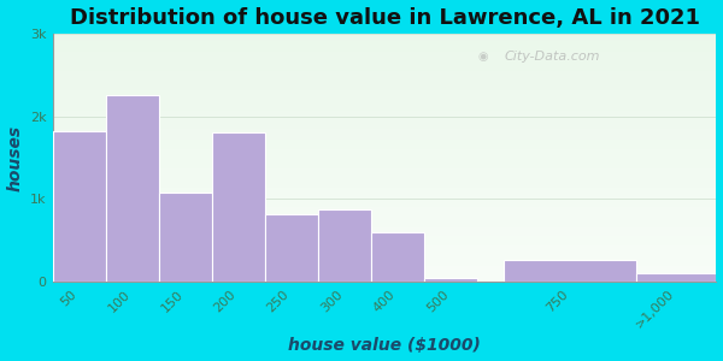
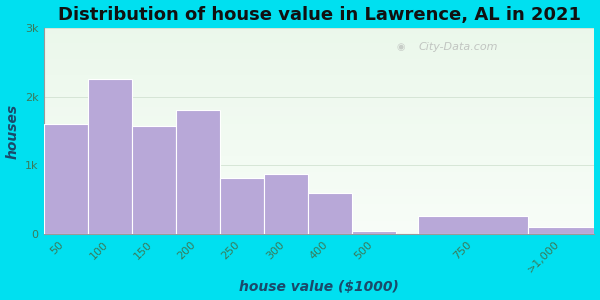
50: 1.82k -> 1.60k
150: 1.08k -> 1.58k
